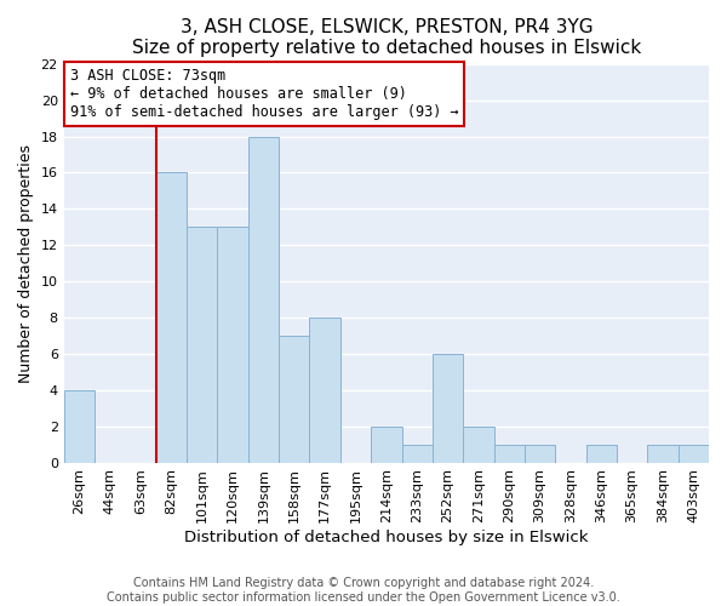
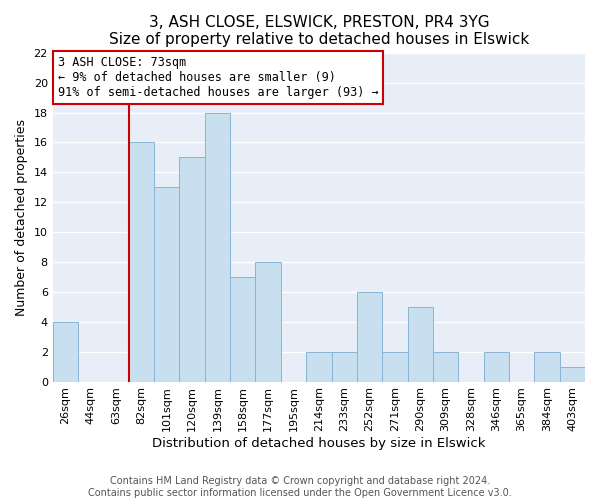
120sqm: 13 -> 15
233sqm: 1 -> 2
290sqm: 1 -> 5
309sqm: 1 -> 2
346sqm: 1 -> 2
384sqm: 1 -> 2
